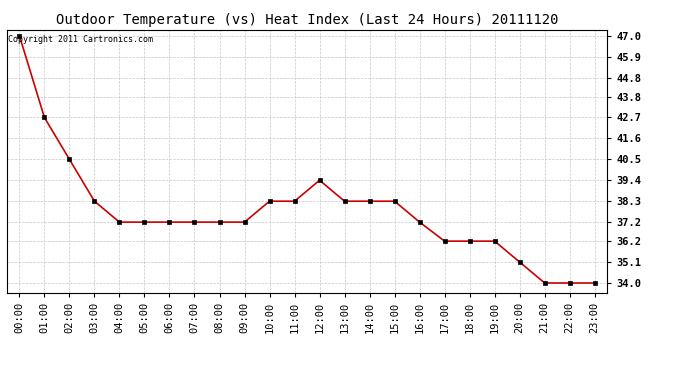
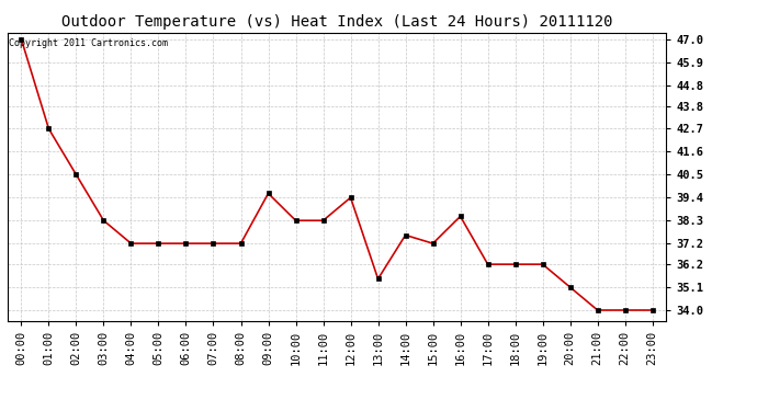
09:00: 37.2 -> 39.6
13:00: 38.3 -> 35.5
14:00: 38.3 -> 37.6
15:00: 38.3 -> 37.2
16:00: 37.2 -> 38.5
